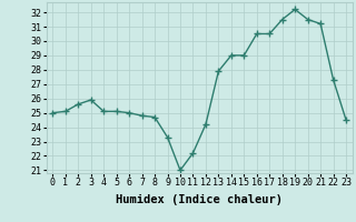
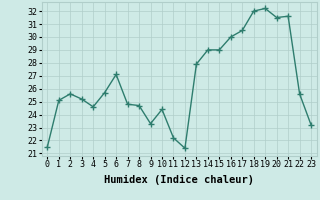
0: 25.0 -> 21.5
3: 25.9 -> 25.2
4: 25.1 -> 24.6
5: 25.1 -> 25.7
6: 25.0 -> 27.1
10: 21.0 -> 24.4
12: 24.2 -> 21.4
16: 30.5 -> 30.0
18: 31.5 -> 32.0
21: 31.2 -> 31.6
22: 27.3 -> 25.6
23: 24.5 -> 23.2
